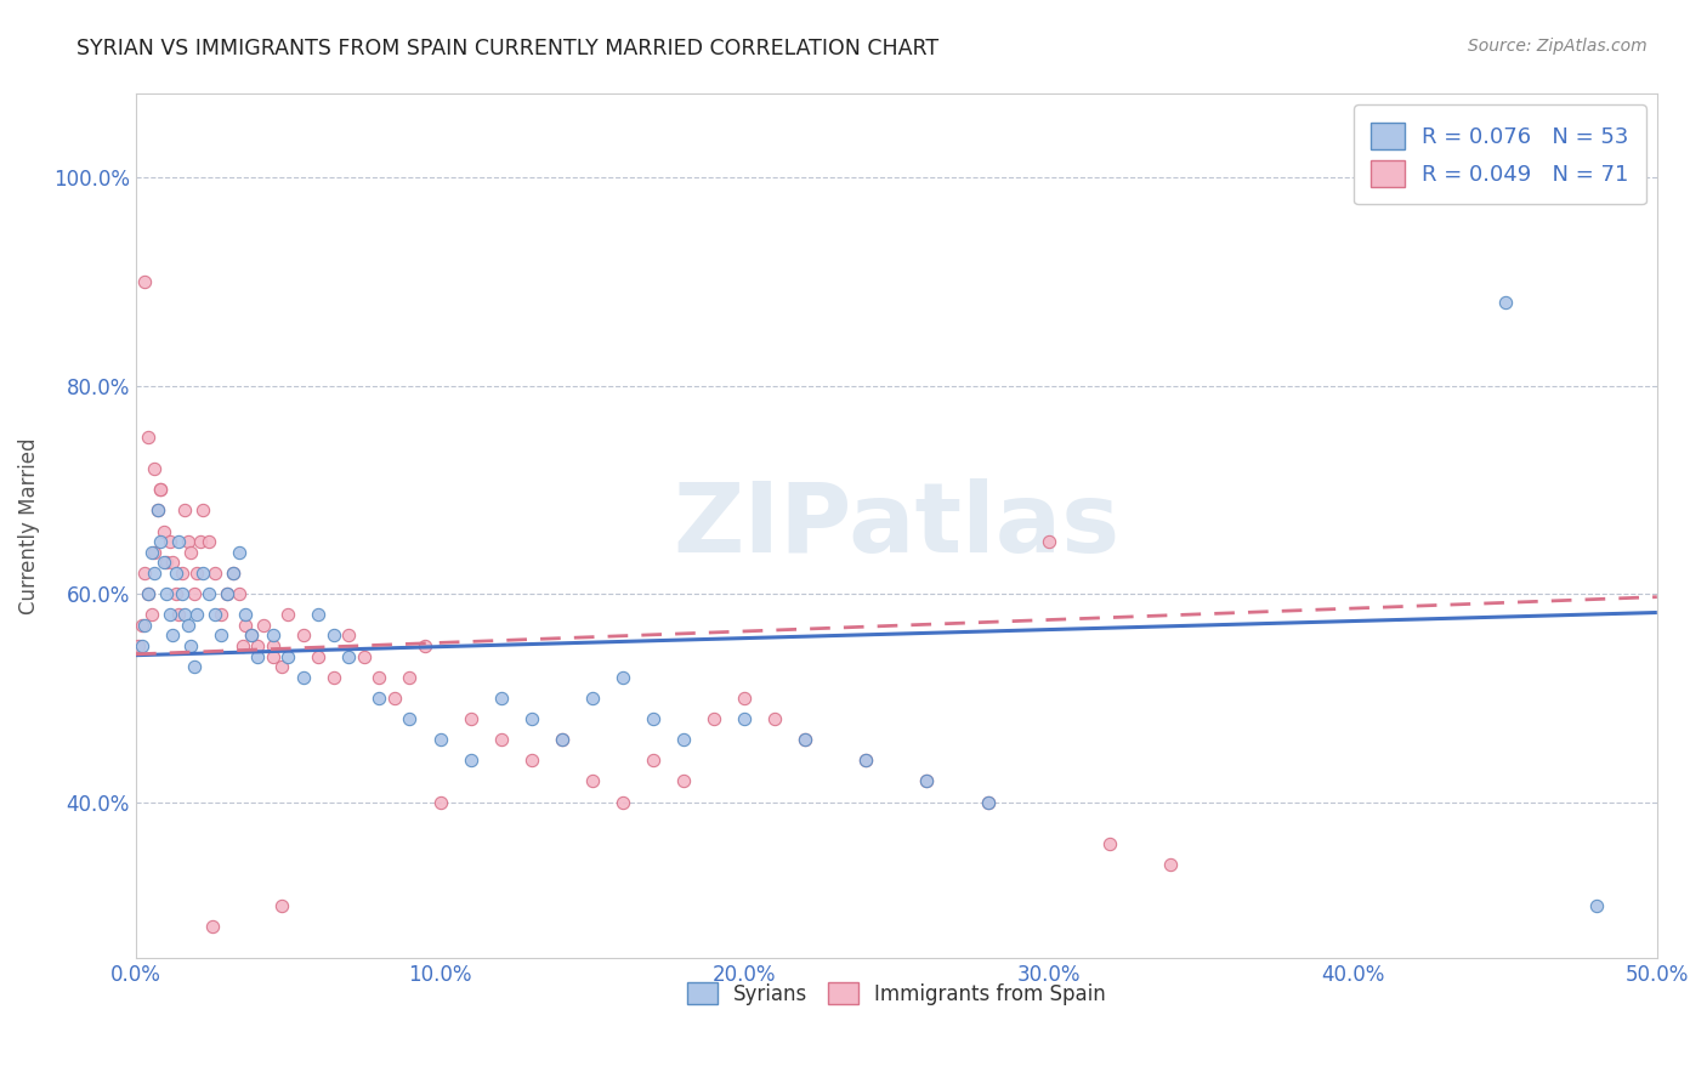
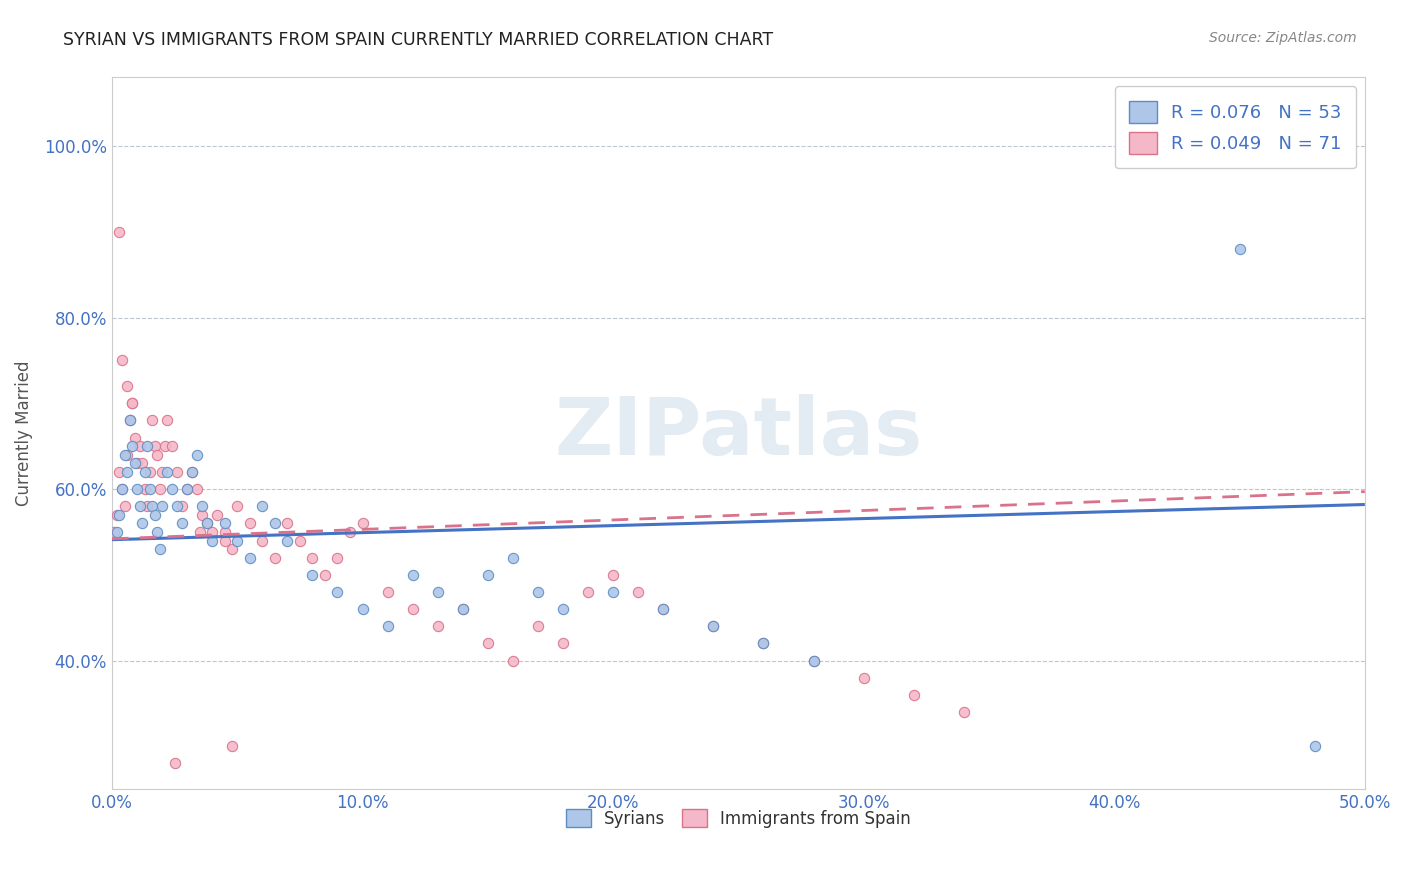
Immigrants from Spain/10.0%: 40% -> 56%
Immigrants from Spain/30.0%: 65% -> 38%
